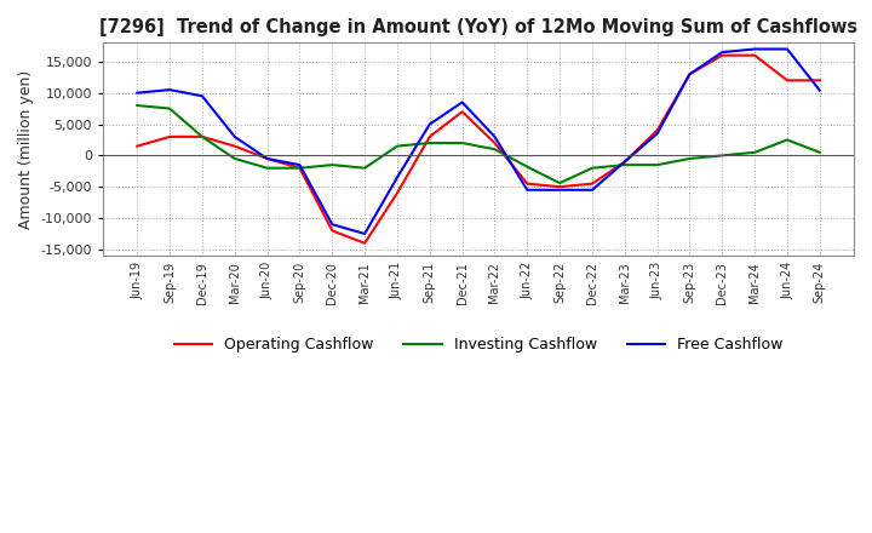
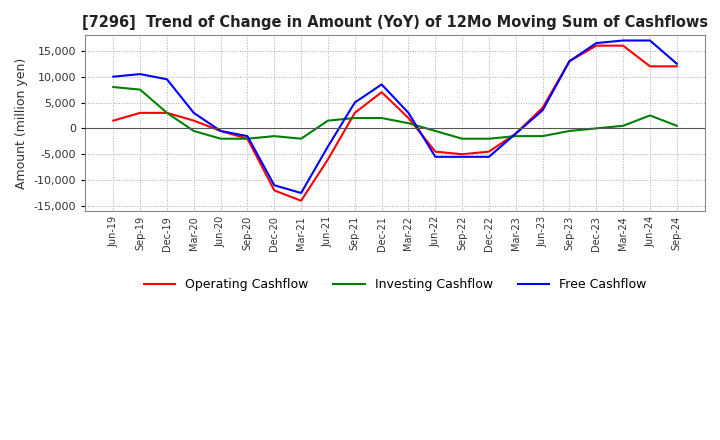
Investing Cashflow/Jun-22: -1,800 -> -500
Investing Cashflow/Sep-22: -4,400 -> -2,000
Free Cashflow/Sep-24: 10,400 -> 12,500
